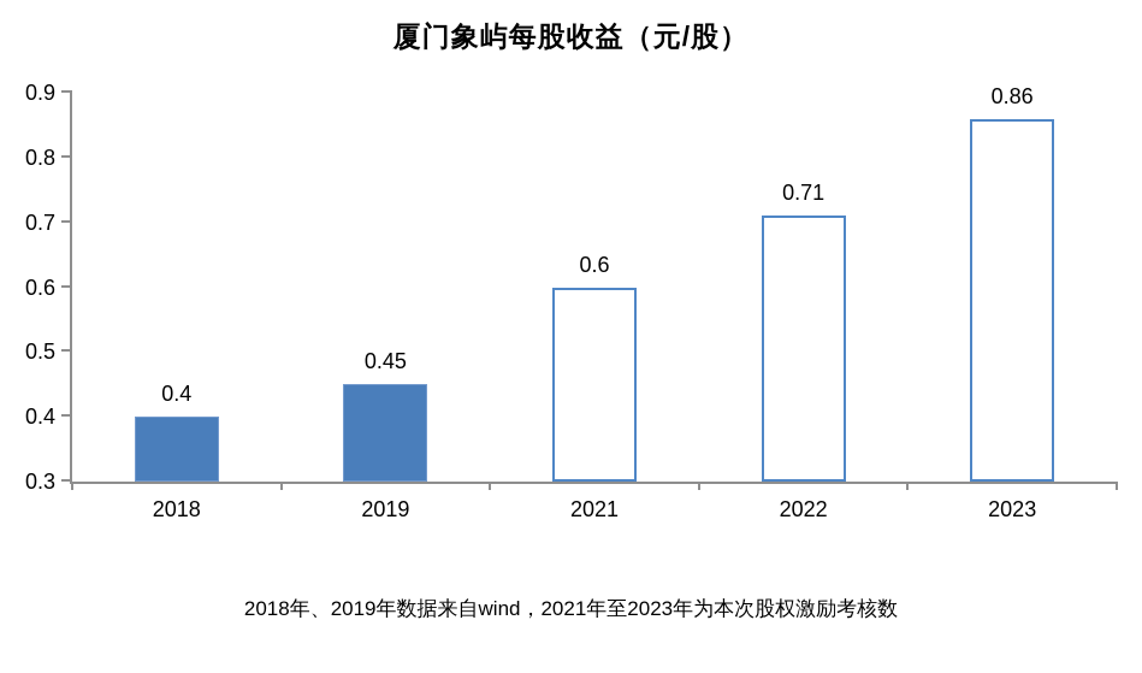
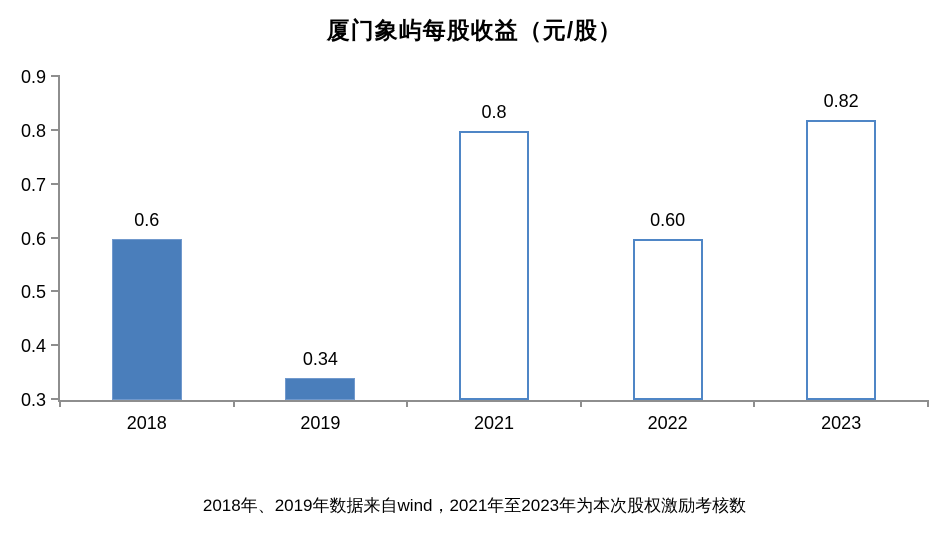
2018: 0.4 -> 0.6
2019: 0.45 -> 0.34
2021: 0.6 -> 0.8
2022: 0.71 -> 0.60
2023: 0.86 -> 0.82
